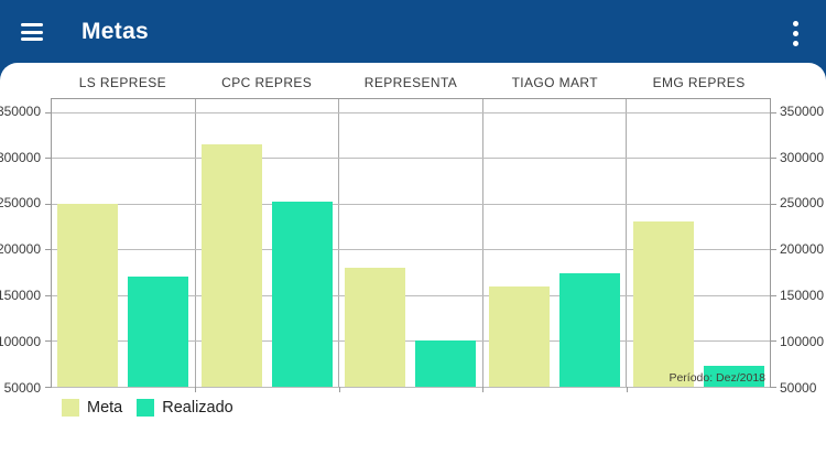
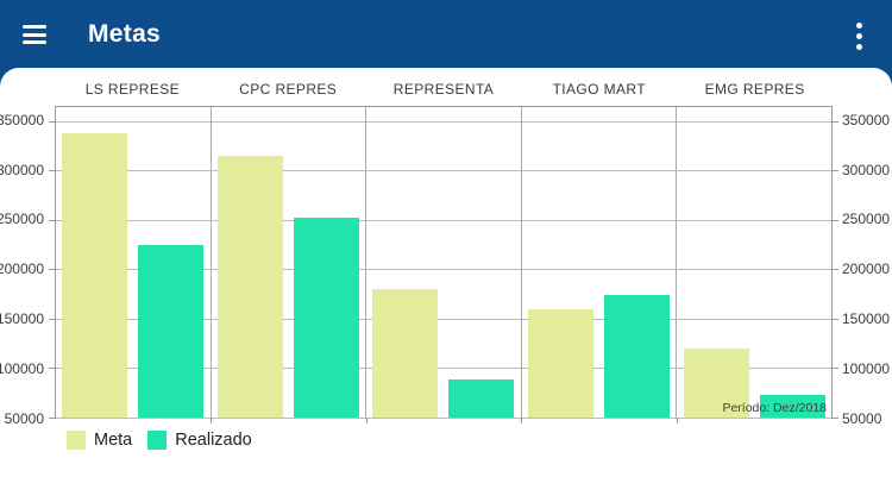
Meta/LS REPRESE: 250000 -> 340000
Realizado/LS REPRESE: 170000 -> 220000
Realizado/REPRESENTA: 100000 -> 90000
Meta/EMG REPRES: 230000 -> 120000
